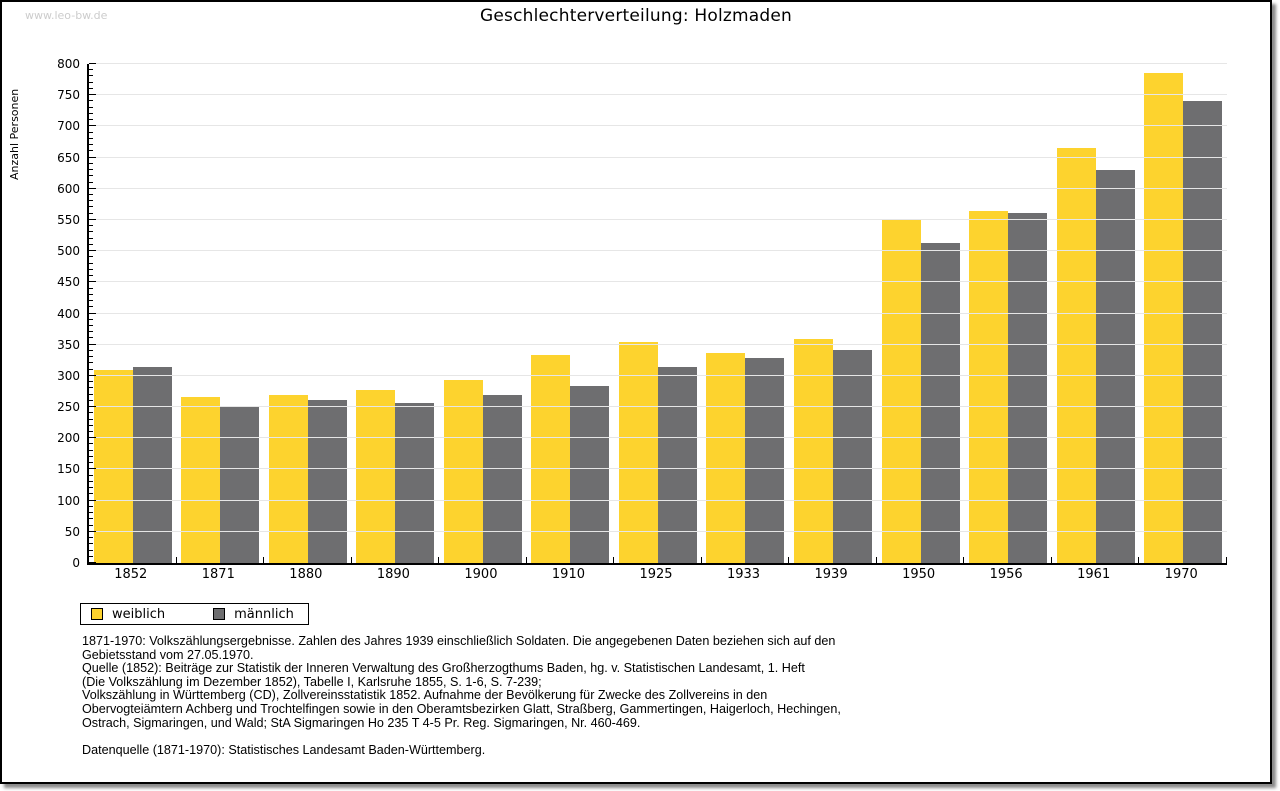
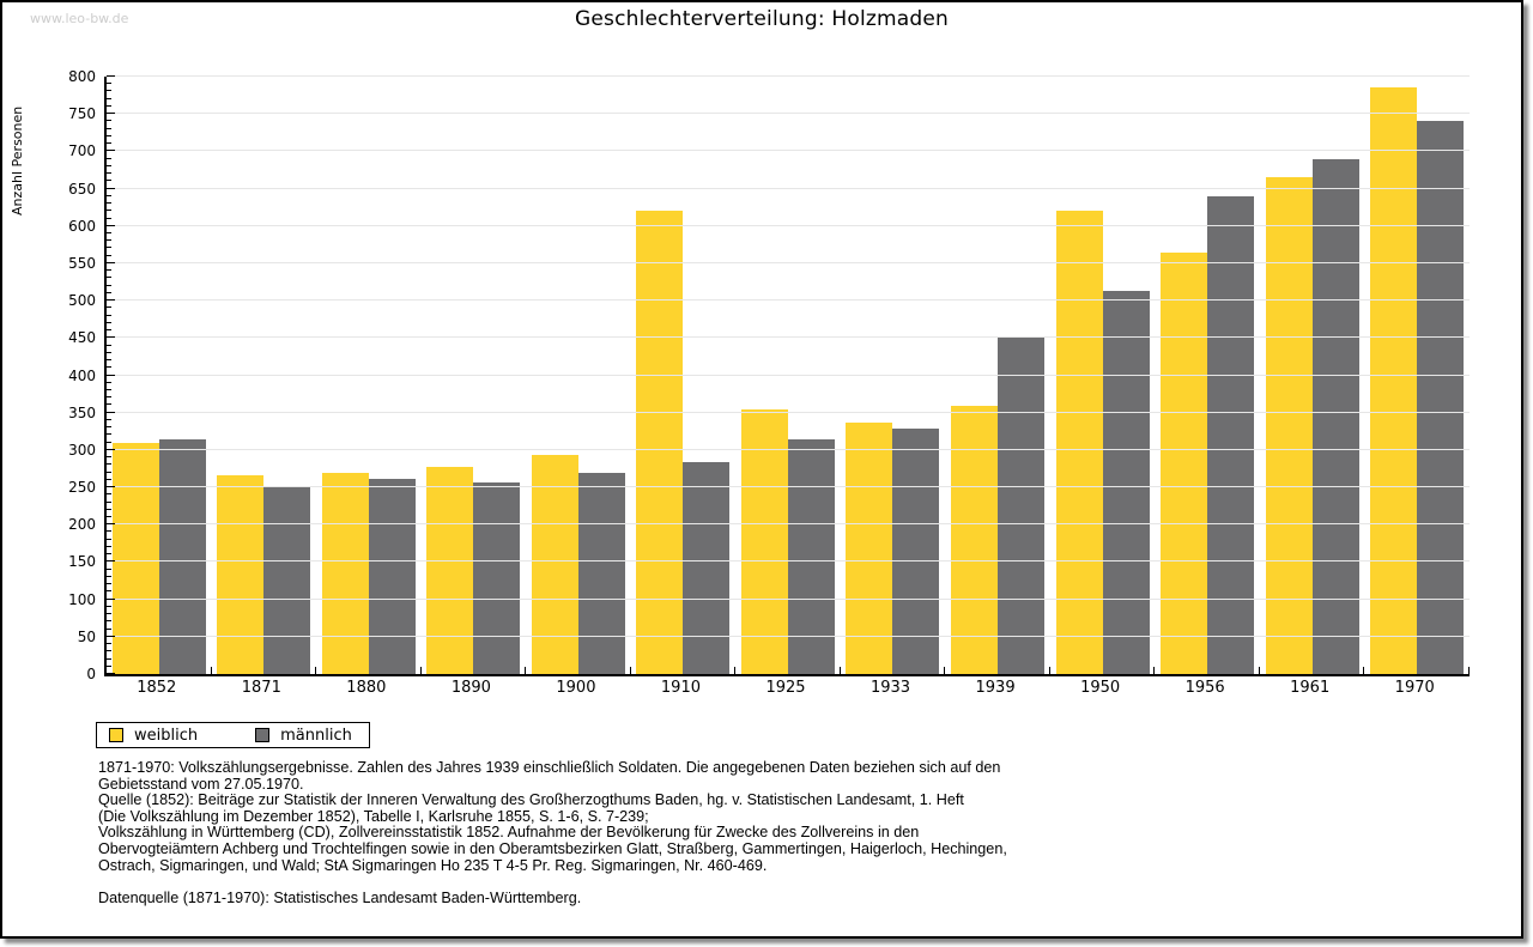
weiblich/1910: 330 -> 620
männlich/1939: 340 -> 450
weiblich/1950: 550 -> 620
männlich/1956: 560 -> 640
männlich/1961: 630 -> 690
